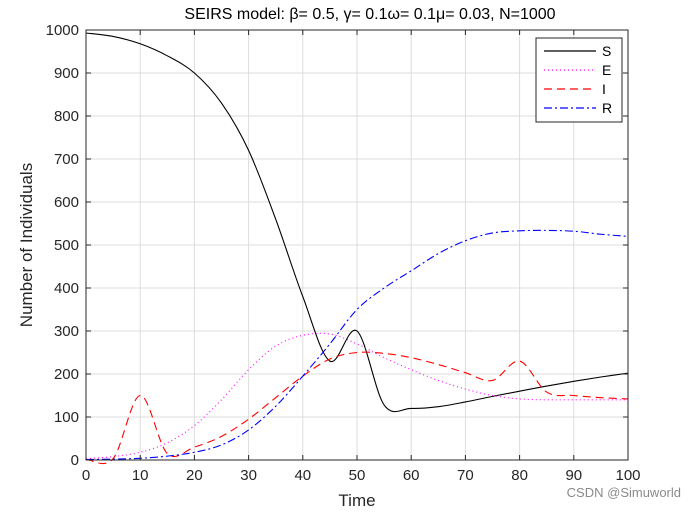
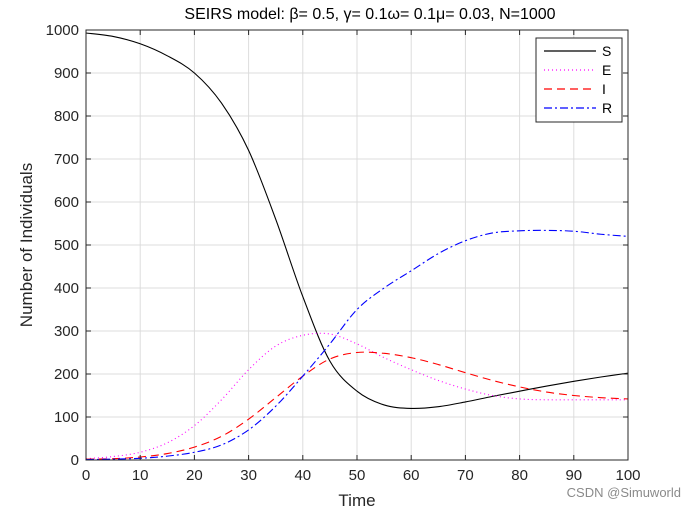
I/10: 150 -> 10
S/50: 300 -> 160
I/80: 230 -> 170
